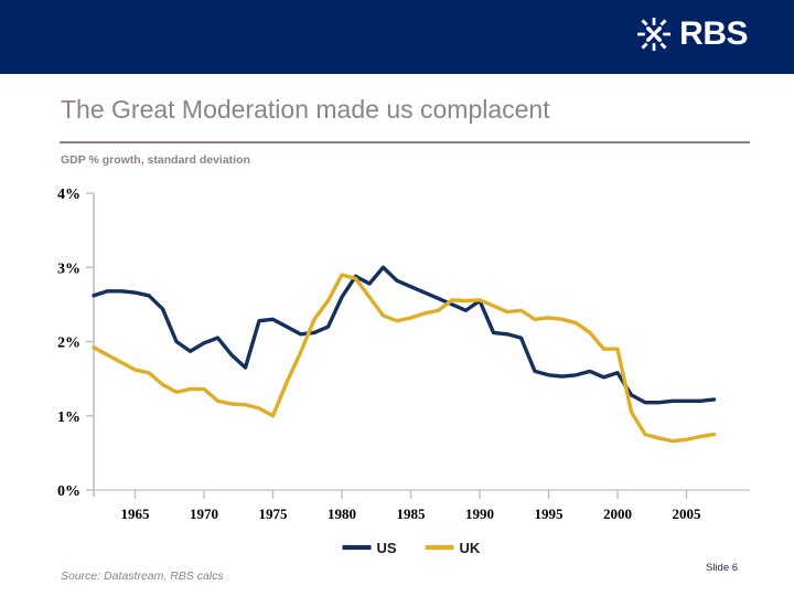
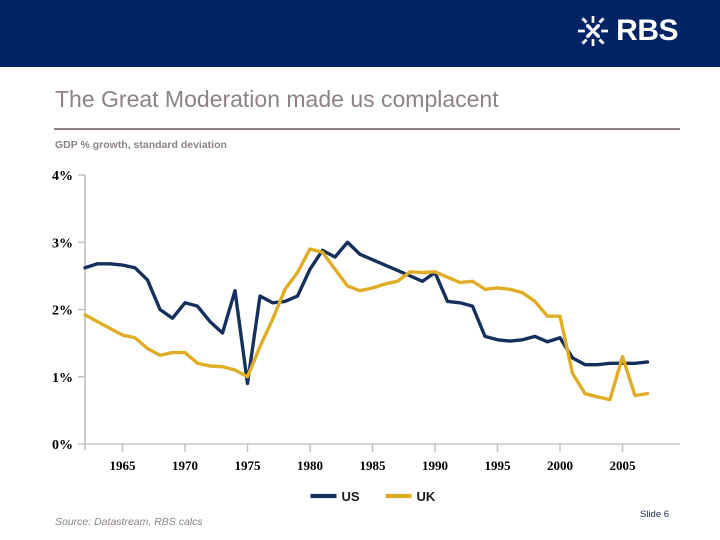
US/1970: 2.0% -> 2.1%
US/1975: 2.3% -> 0.9%
UK/2005: 0.7% -> 1.3%
